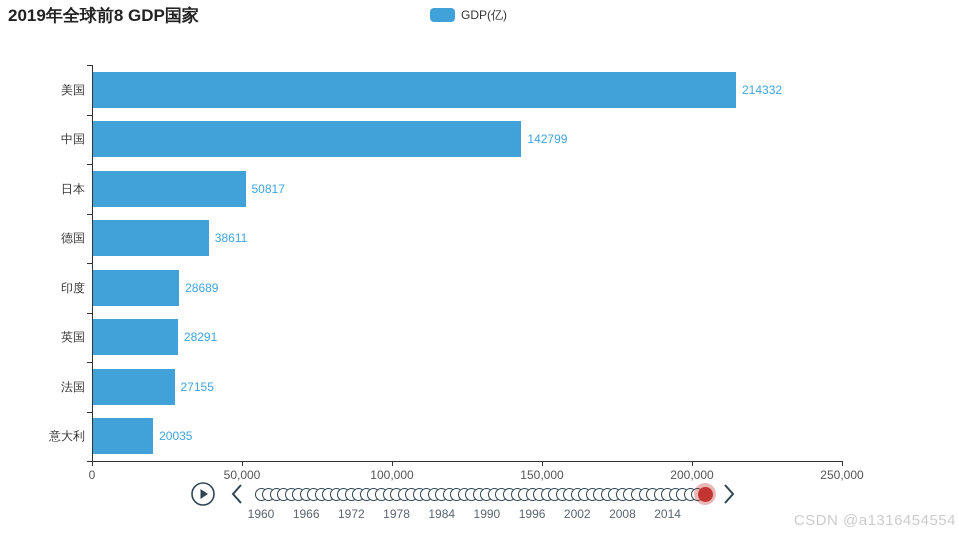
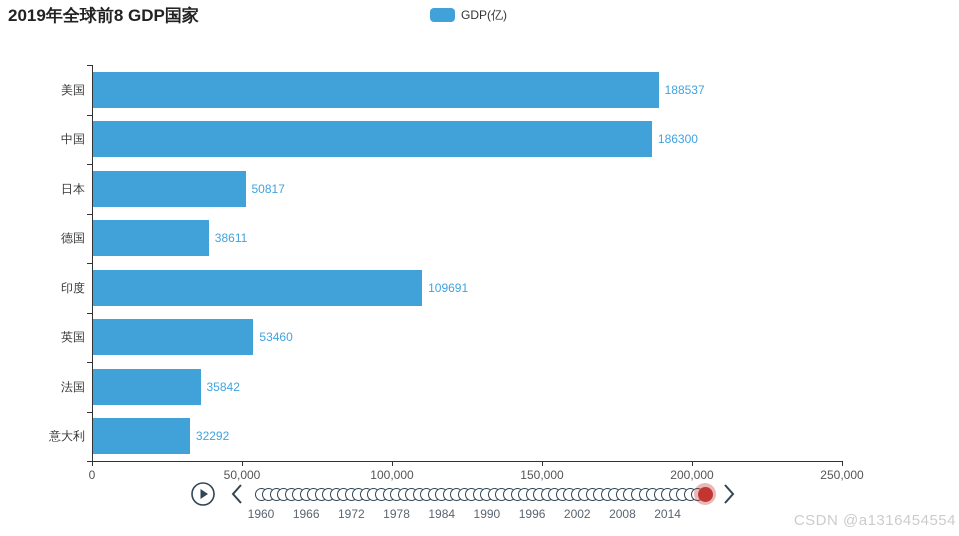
美国: 214332 -> 188537
中国: 142799 -> 186300
印度: 28689 -> 109691
英国: 28291 -> 53460
法国: 27155 -> 35842
意大利: 20035 -> 32292
